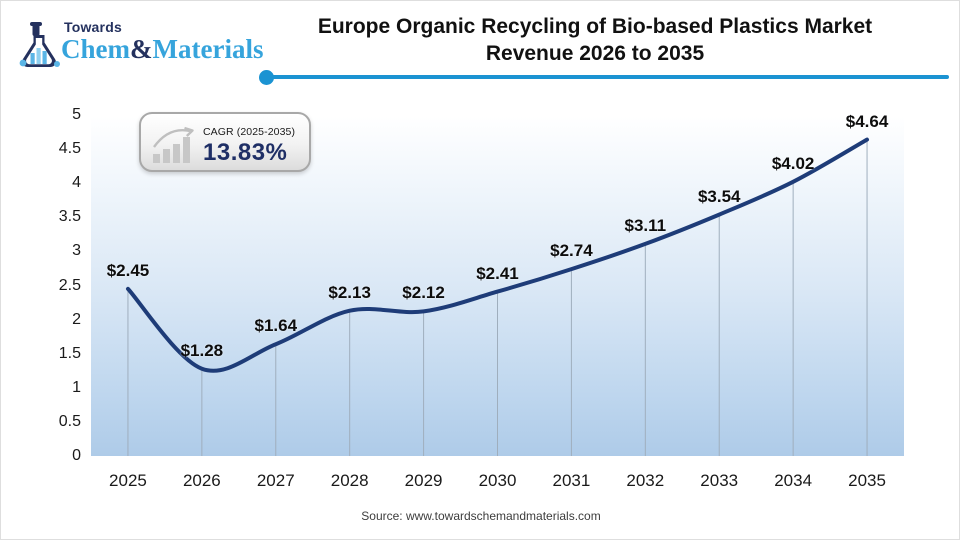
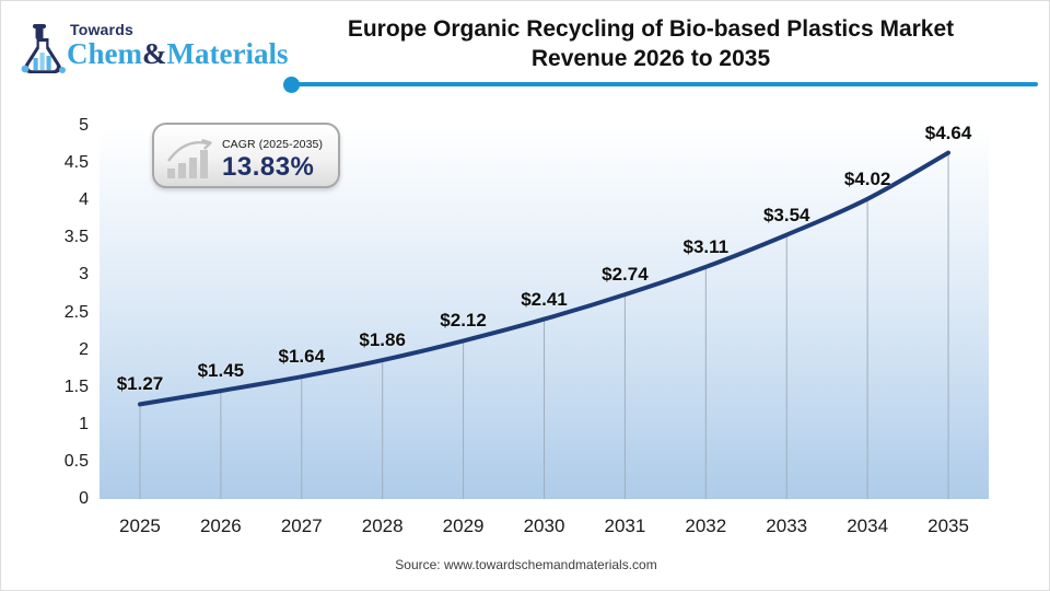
2025: $2.45 -> $1.27
2026: $1.28 -> $1.45
2028: $2.13 -> $1.86
